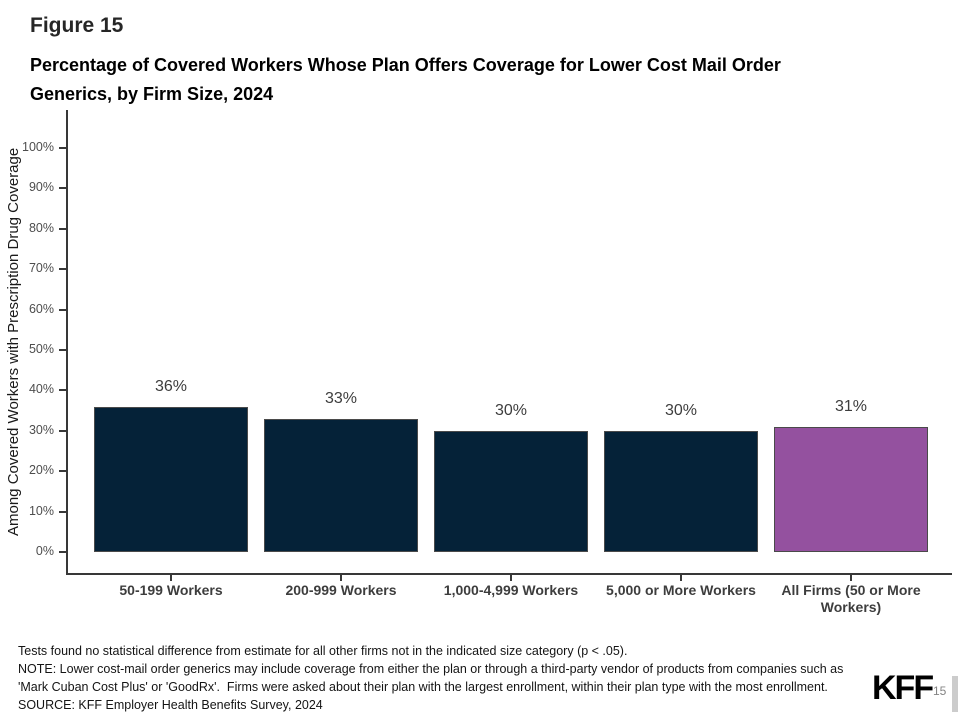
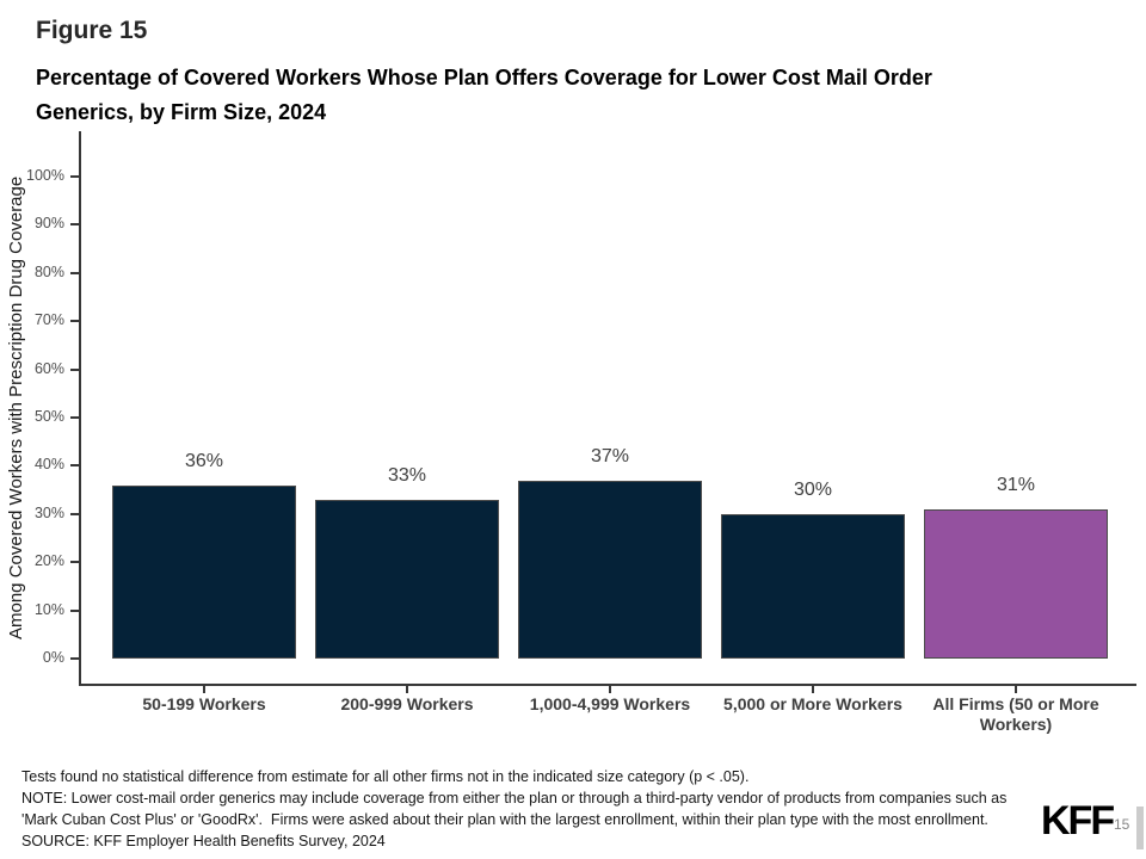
1,000-4,999 Workers: 30% -> 37%
